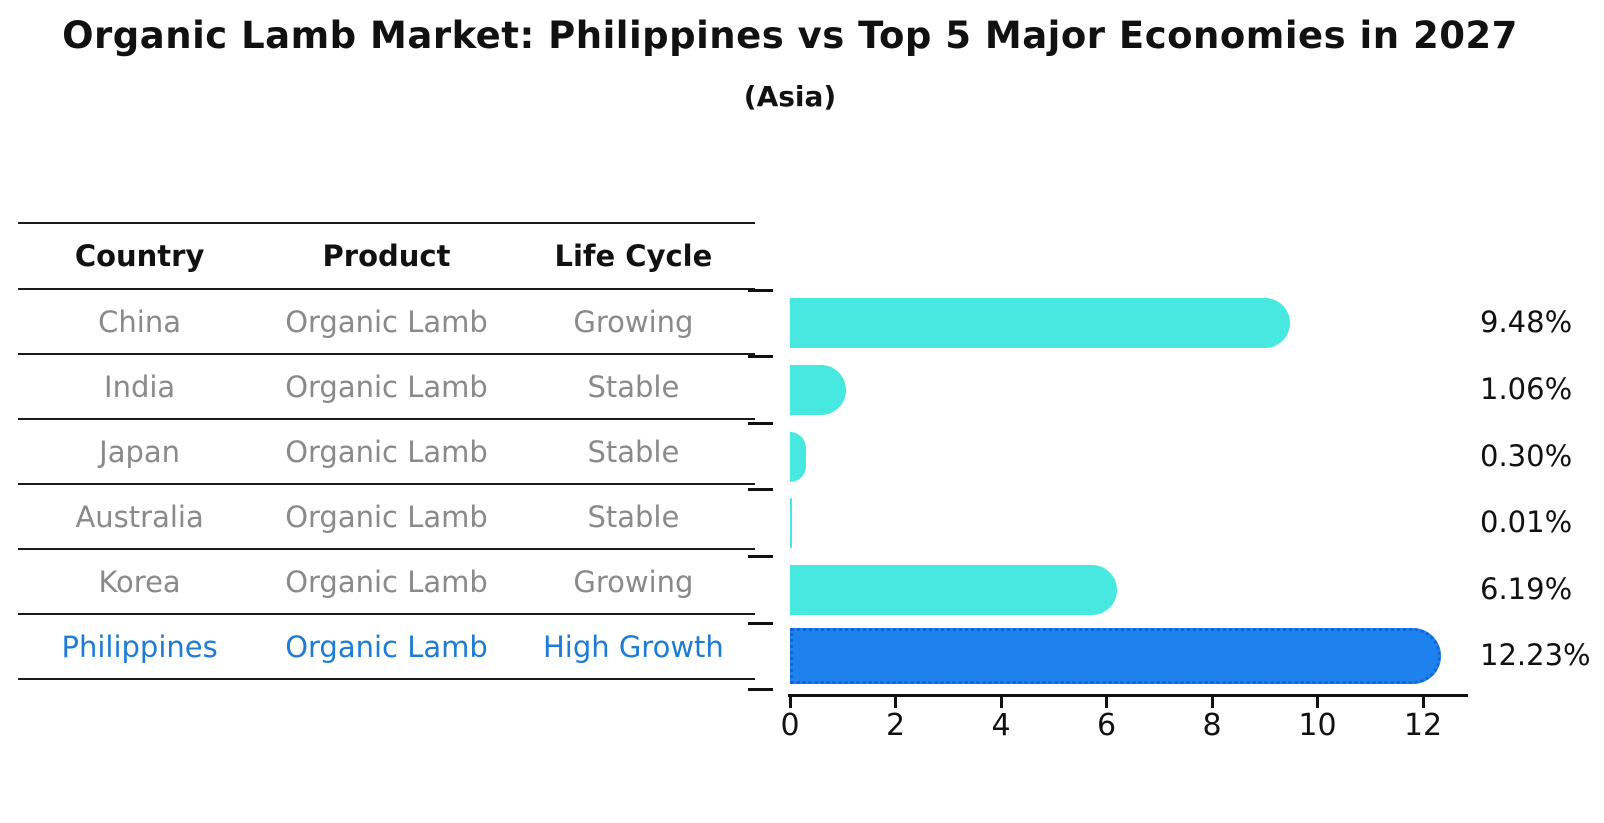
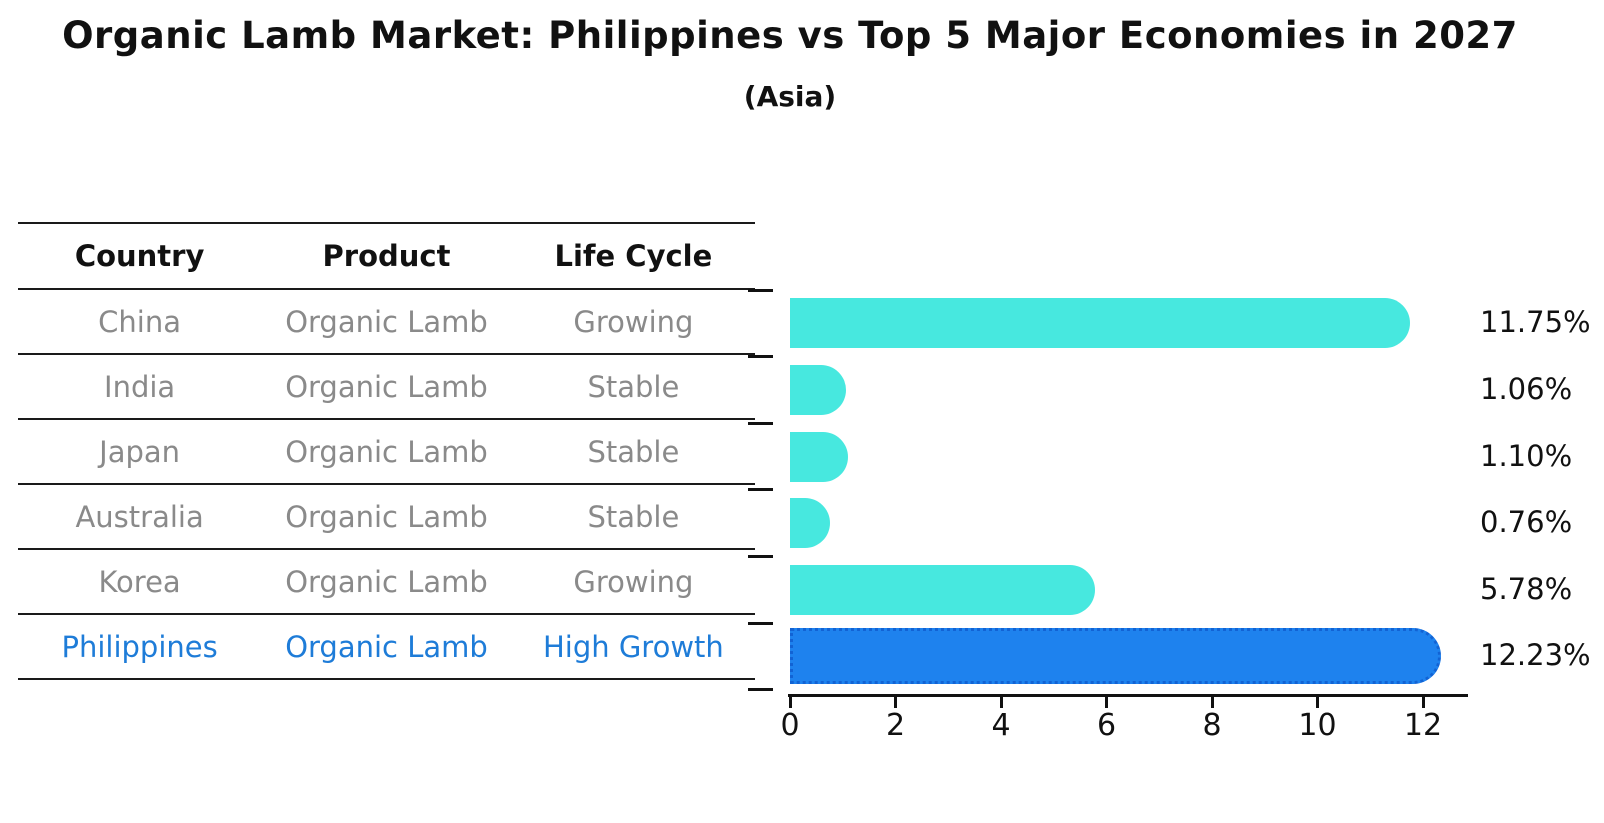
China: 9.48% -> 11.75%
Japan: 0.30% -> 1.10%
Australia: 0.01% -> 0.76%
Korea: 6.19% -> 5.78%
